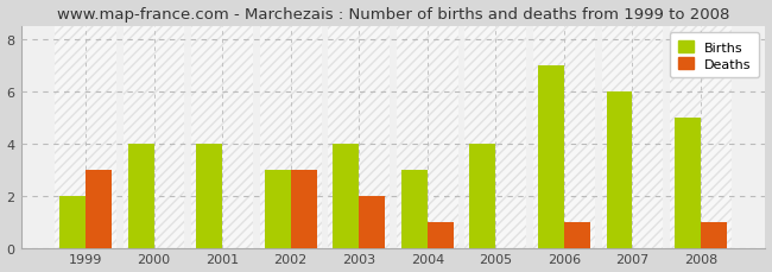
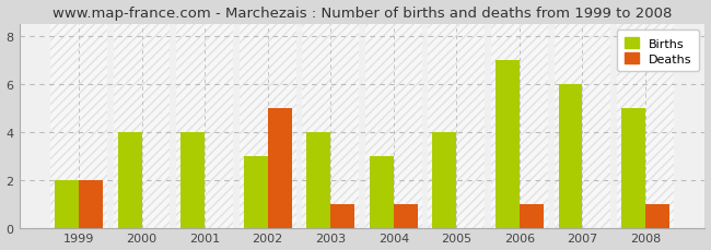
Deaths/1999: 3 -> 2
Deaths/2002: 3 -> 5
Deaths/2003: 2 -> 1
